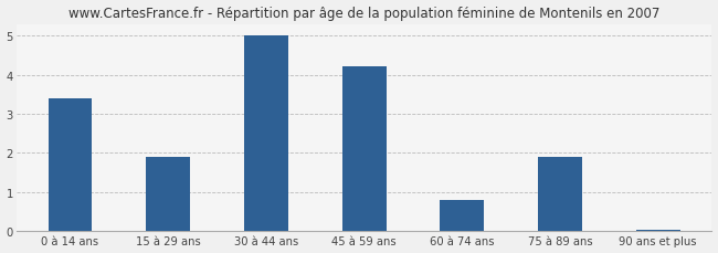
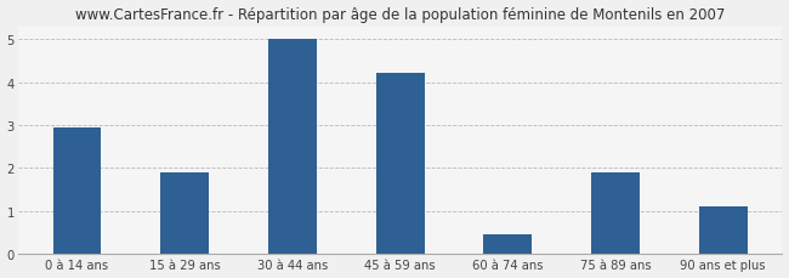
0 à 14 ans: 3.40 -> 2.95
60 à 74 ans: 0.80 -> 0.45
90 ans et plus: 0.05 -> 1.10
